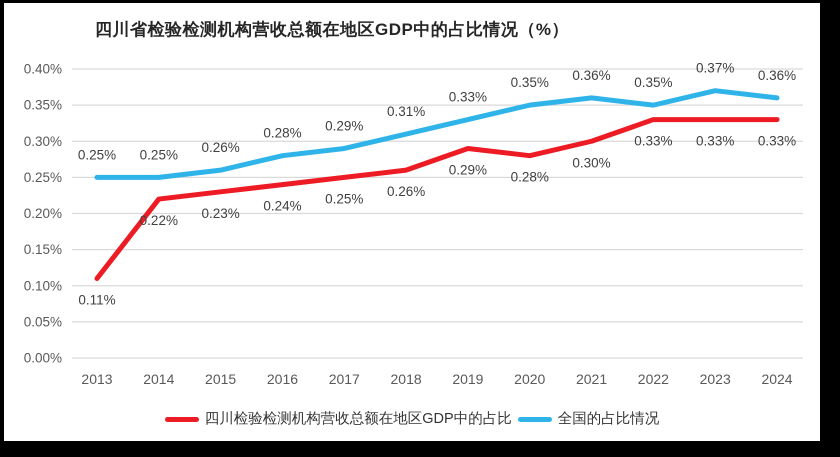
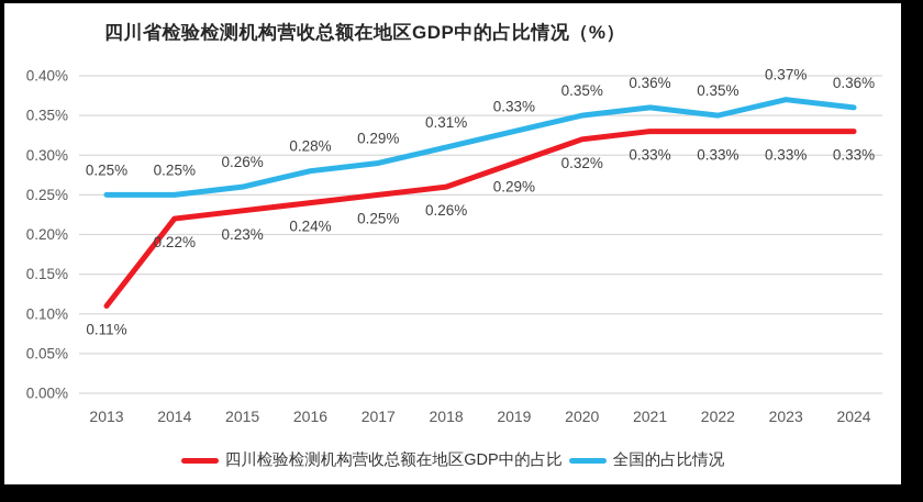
四川检验检测机构营收总额在地区GDP中的占比/2020: 0.28% -> 0.32%
四川检验检测机构营收总额在地区GDP中的占比/2021: 0.30% -> 0.33%
